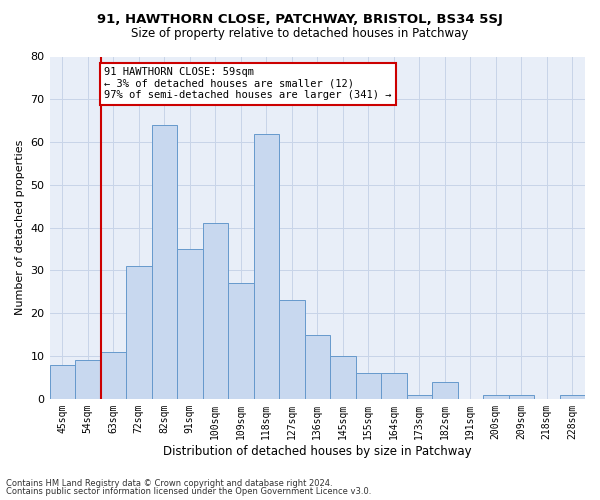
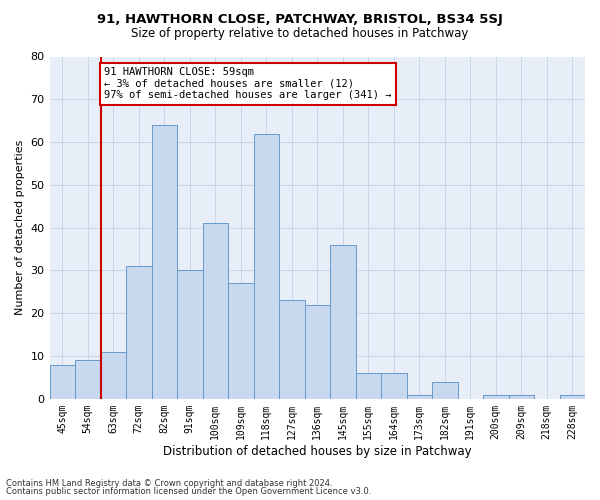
91sqm: 35 -> 30
136sqm: 15 -> 22
145sqm: 10 -> 36
